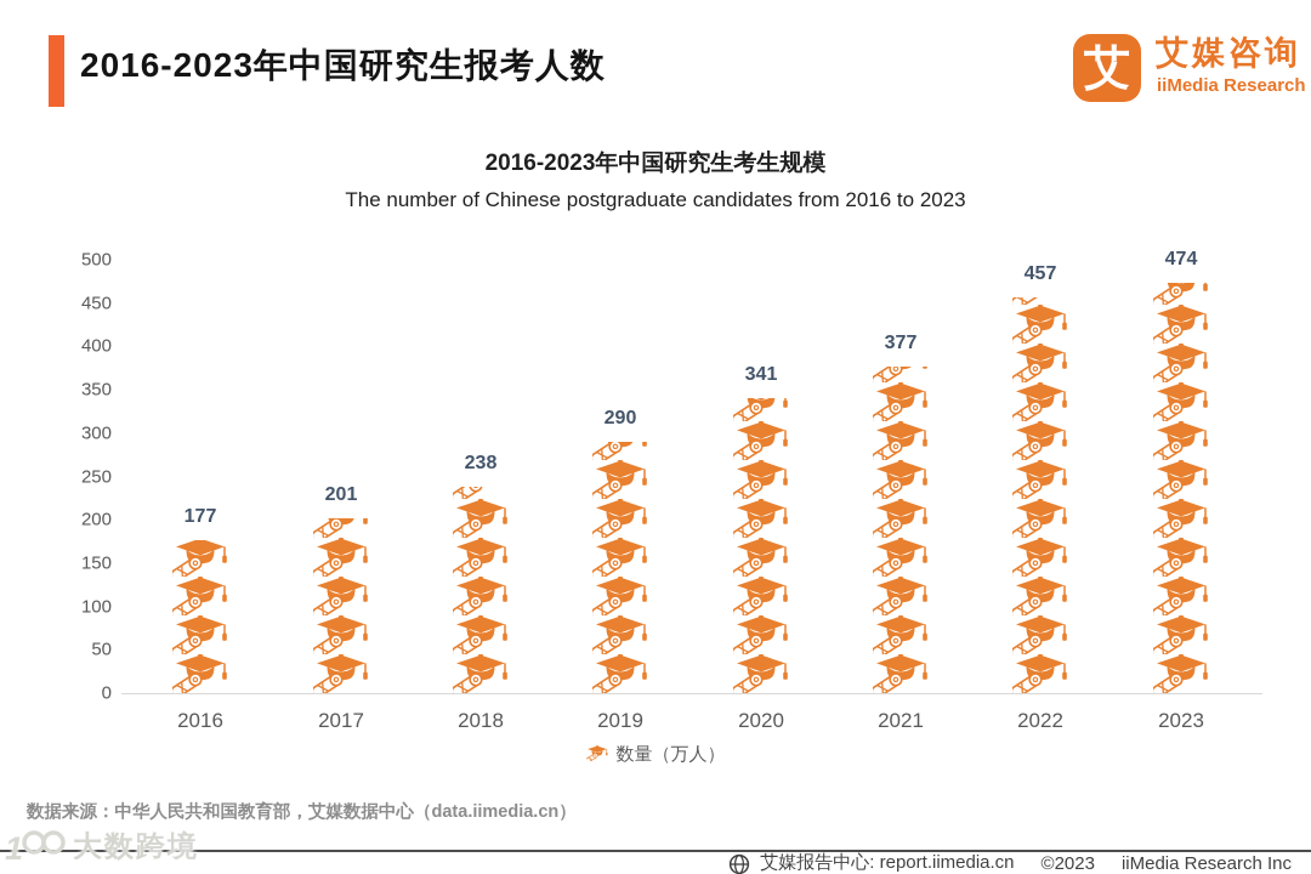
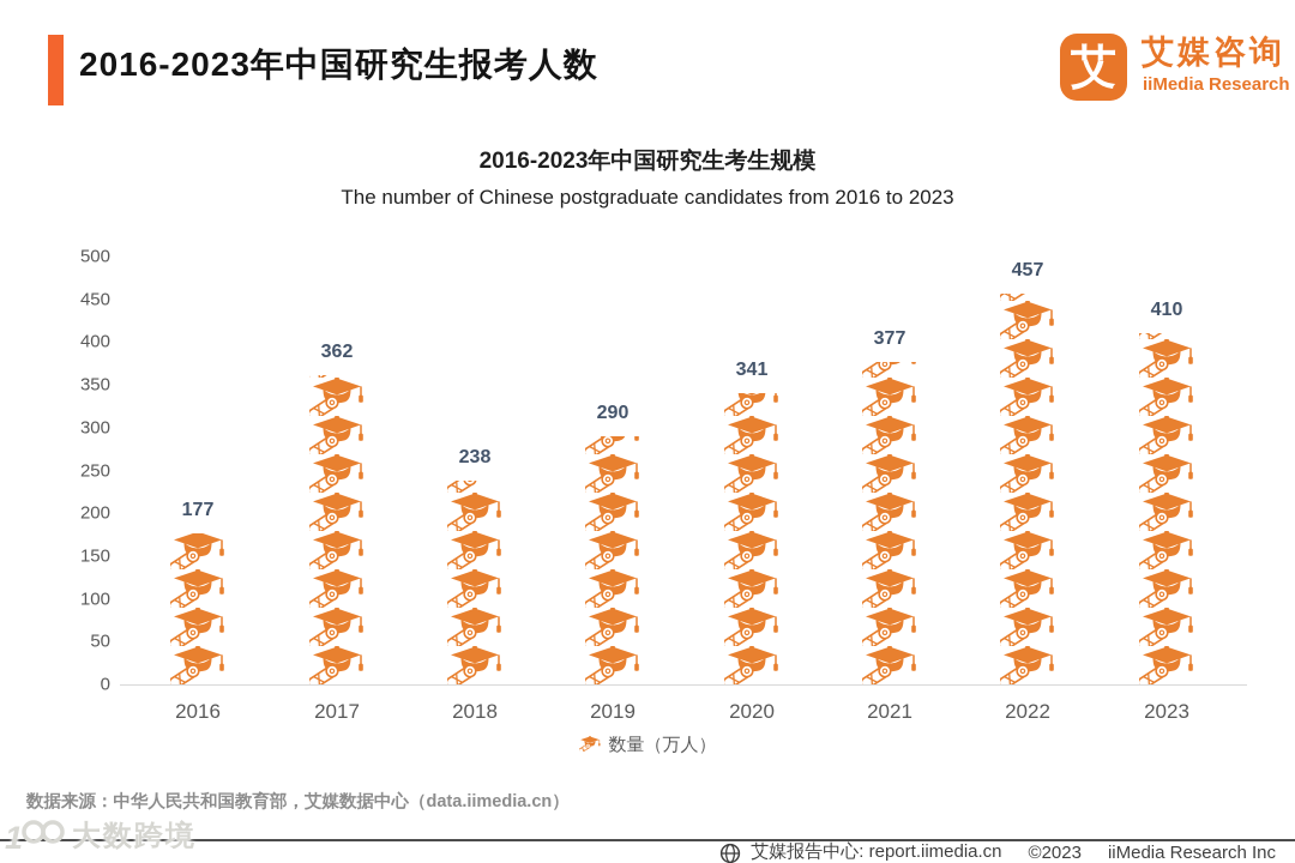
2017: 201 -> 362
2023: 474 -> 410
